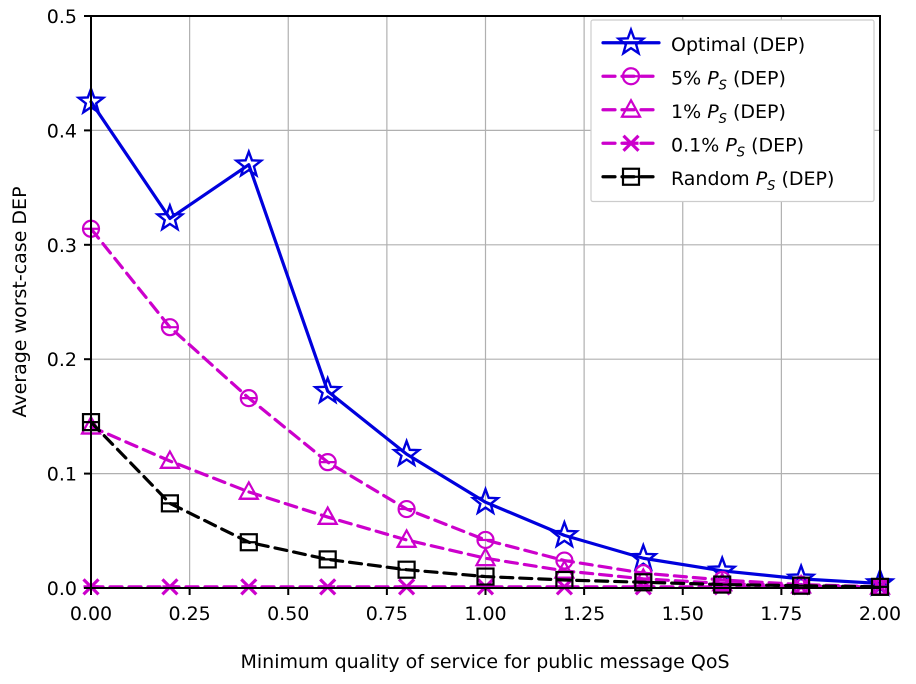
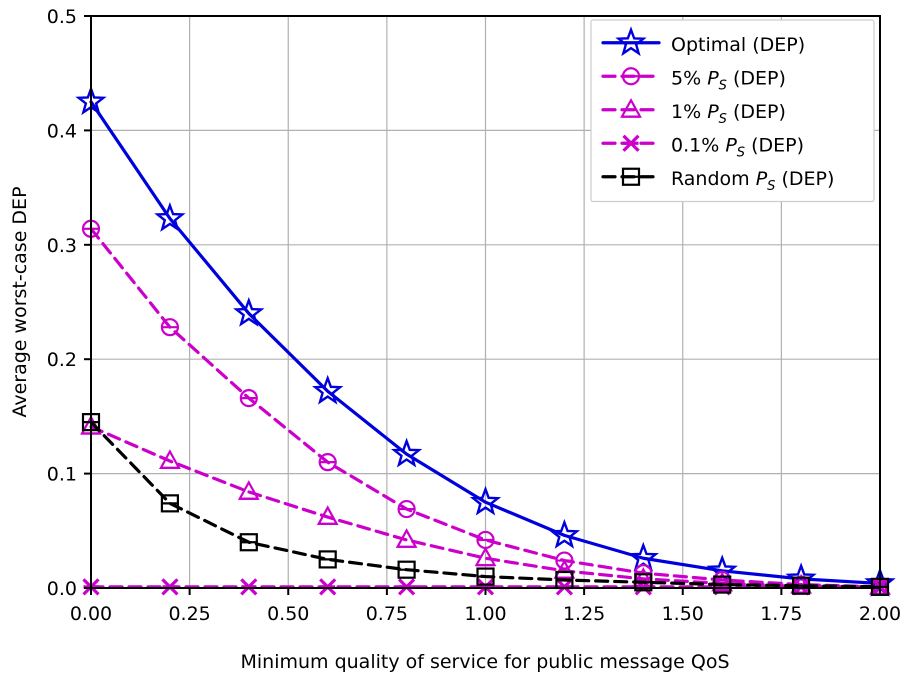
Optimal (DEP)/0.4: 0.37 -> 0.24
